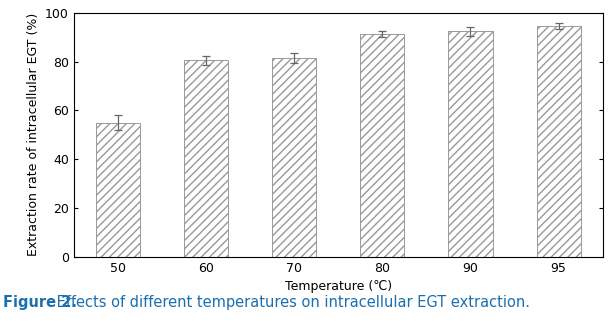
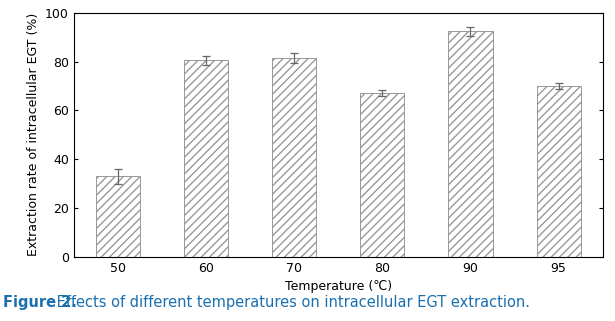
50: 55.0 -> 33.0
80: 91.5 -> 67.0
95: 94.5 -> 70.0
